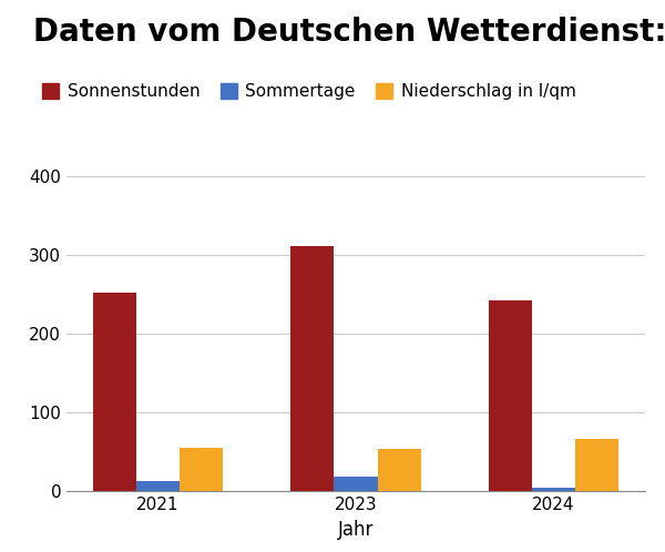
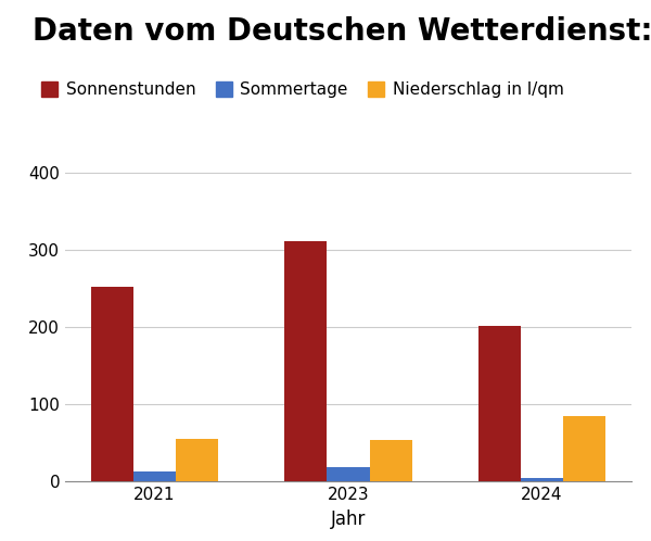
Sonnenstunden/2024: 242 -> 201
Niederschlag in l/qm/2024: 66 -> 85
